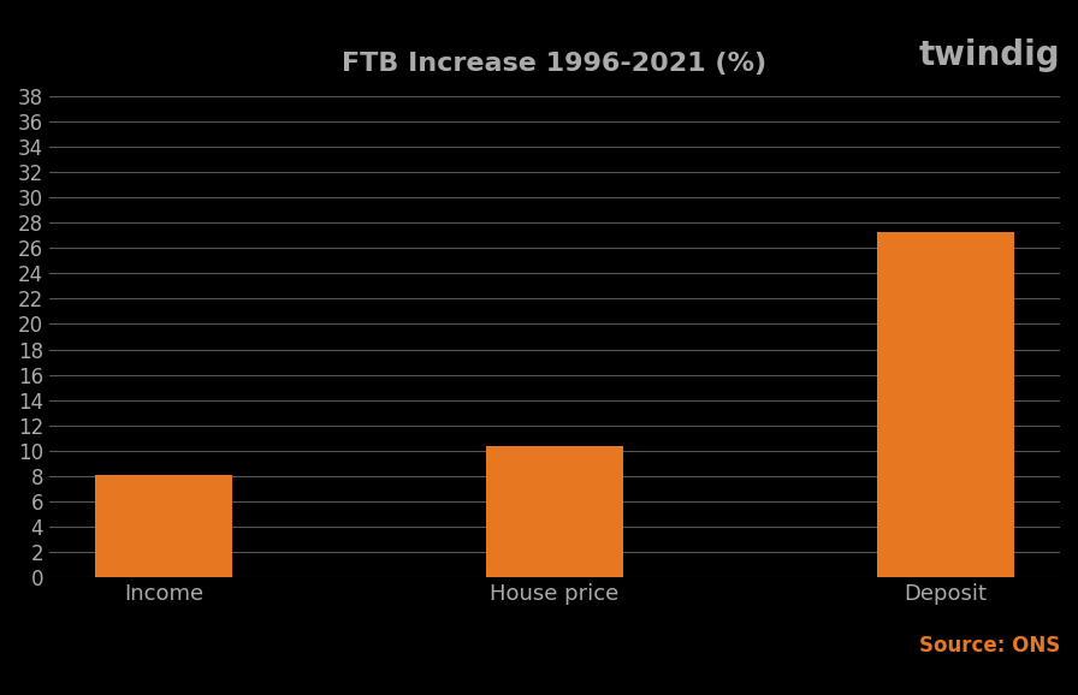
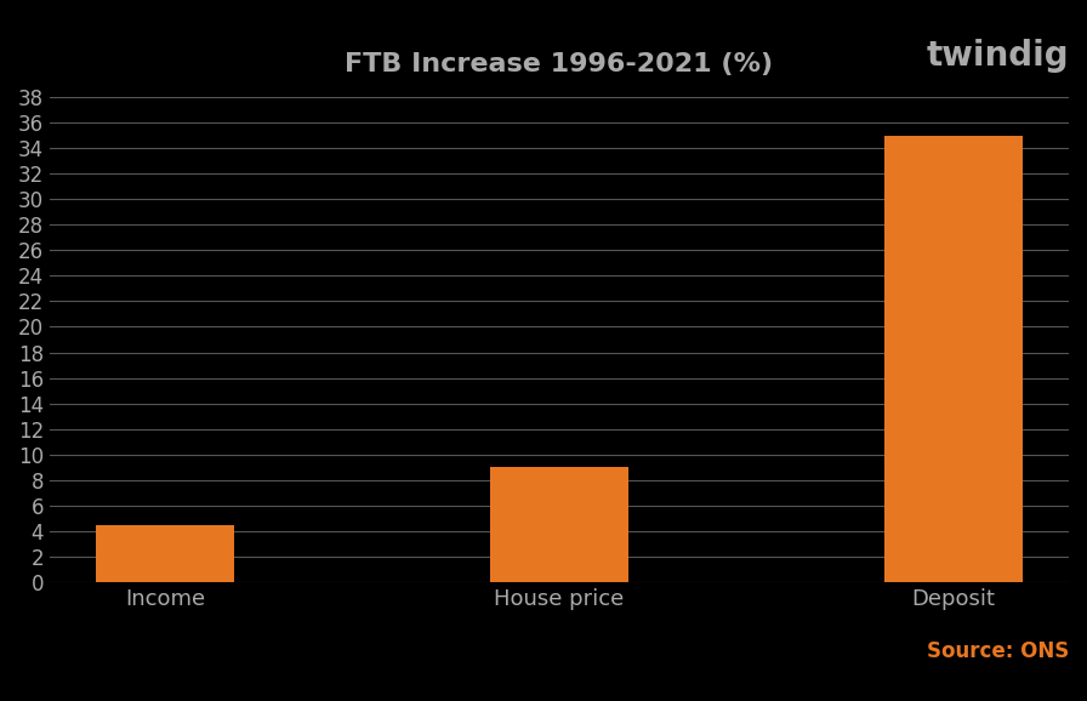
Income: 8.1 -> 4.5
House price: 10.4 -> 9.0
Deposit: 27.3 -> 35.0
